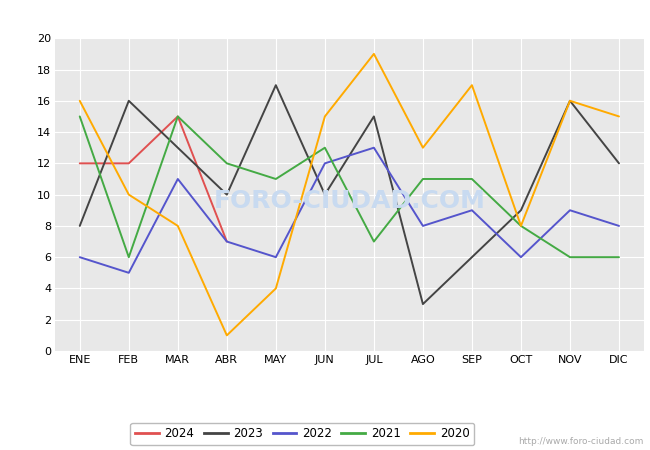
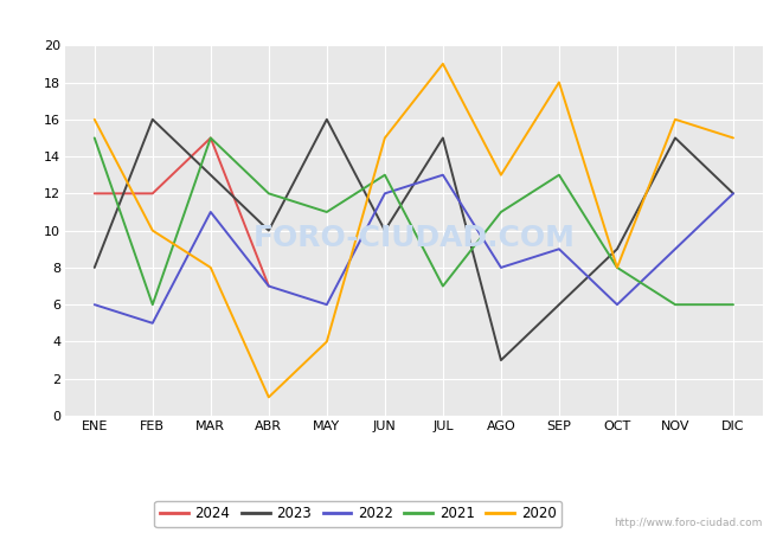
2023/MAY: 17 -> 16
2021/SEP: 11 -> 13
2020/SEP: 17 -> 18
2023/NOV: 16 -> 15
2022/DIC: 8 -> 12
